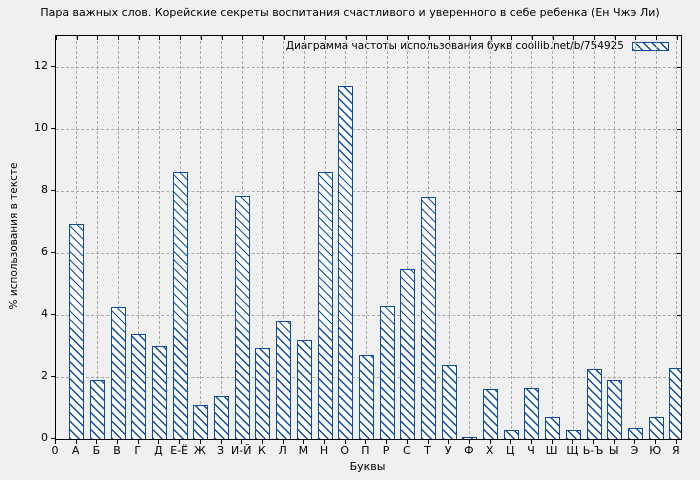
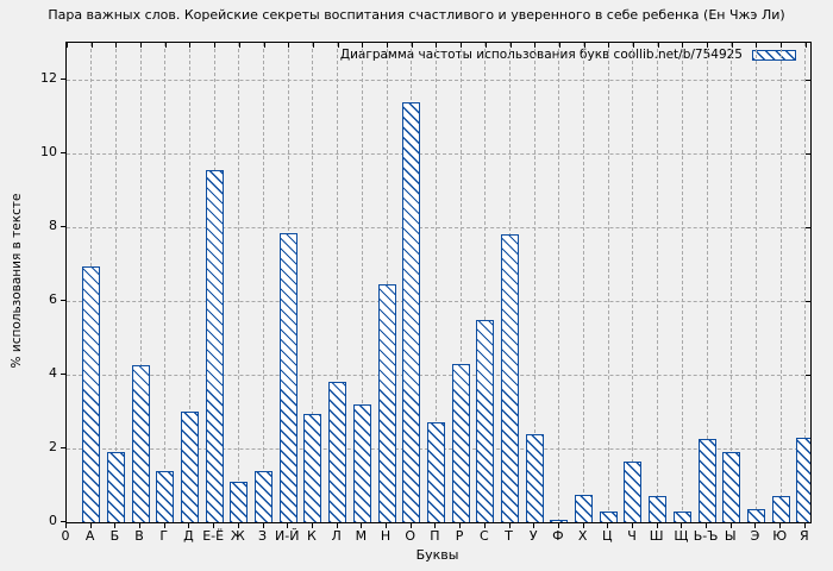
Г: 3.4 -> 1.4
Е-Ё: 8.6 -> 9.6
Н: 8.6 -> 6.5
Х: 1.6 -> 0.8
